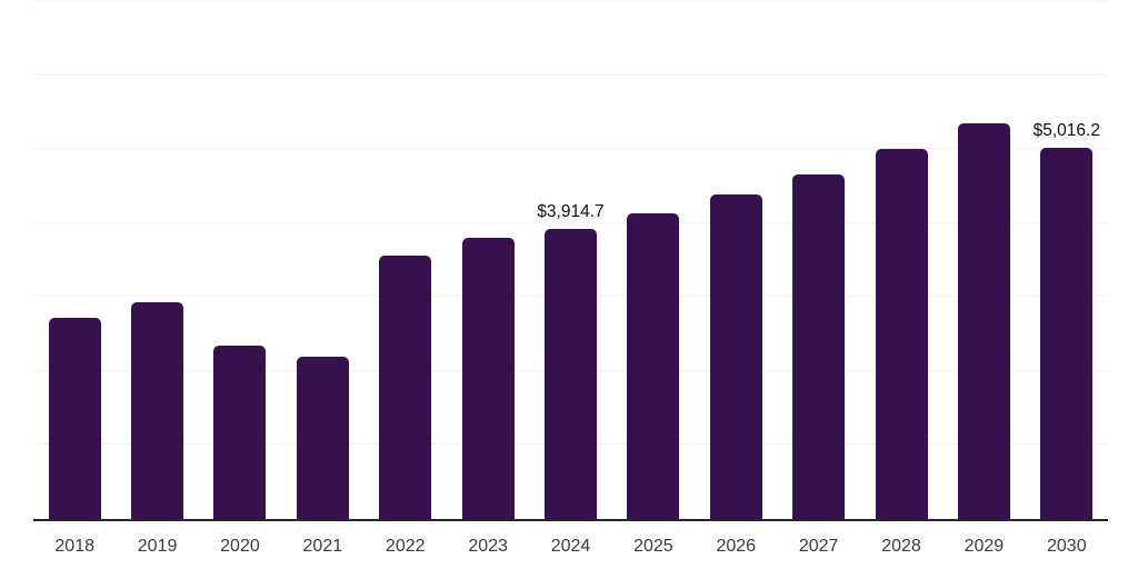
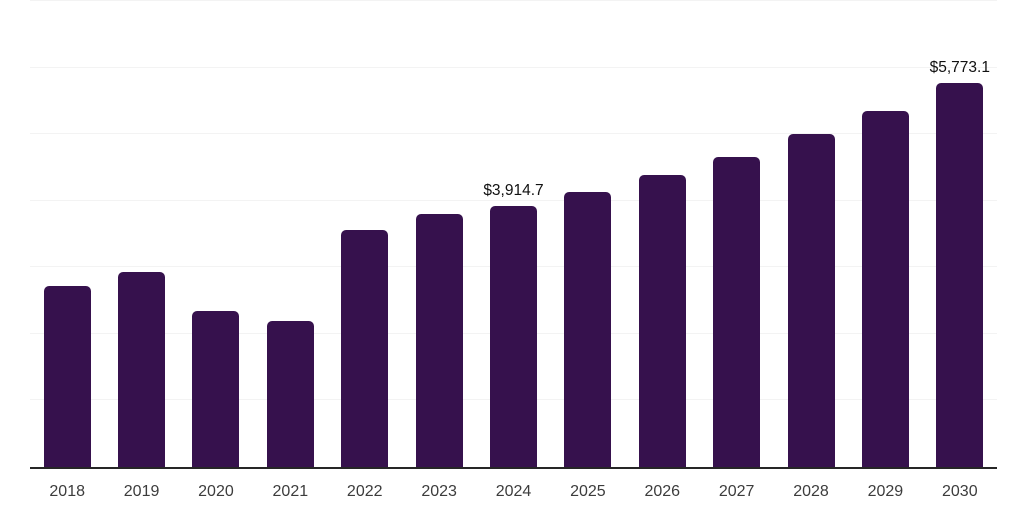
2030: $5,016.2 -> $5,773.1
